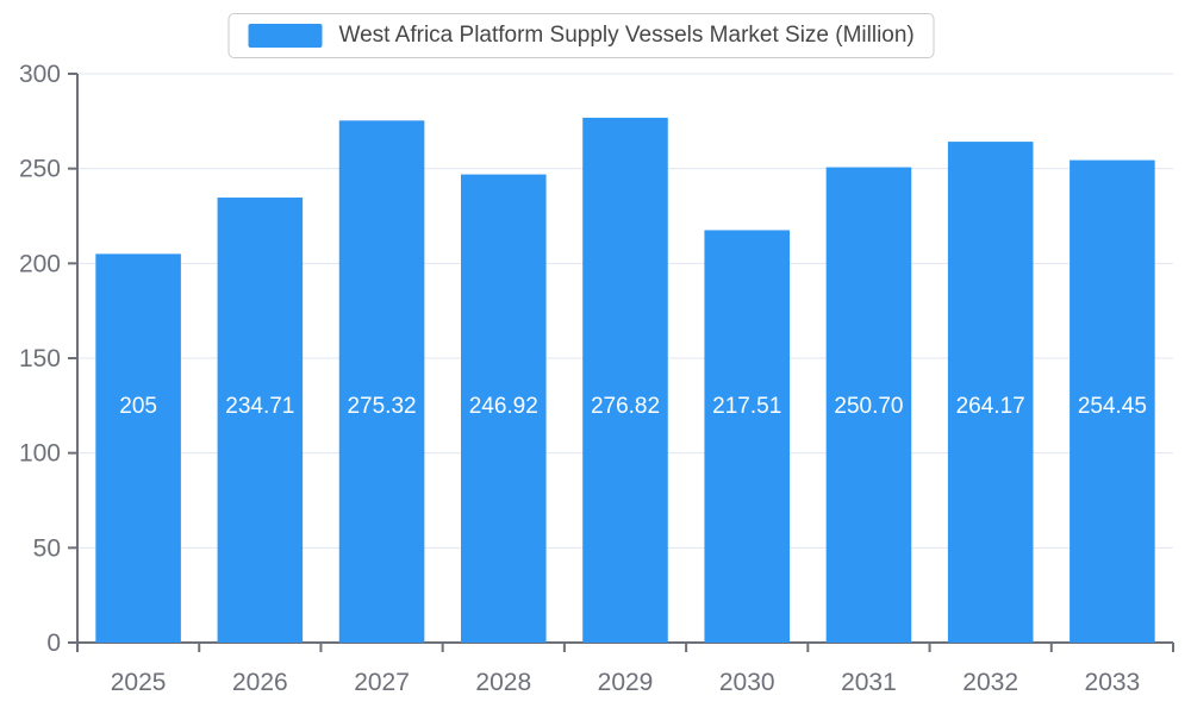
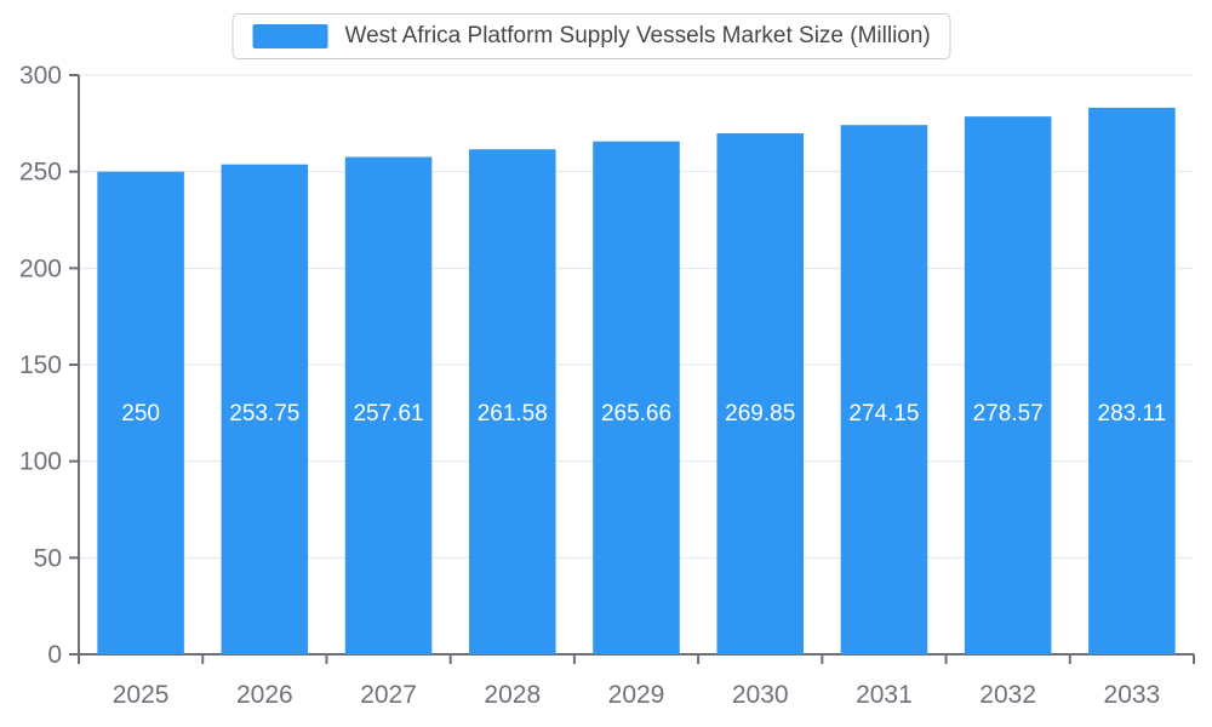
2025: 205 -> 250
2026: 234.71 -> 253.75
2027: 275.32 -> 257.61
2028: 246.92 -> 261.58
2029: 276.82 -> 265.66
2030: 217.51 -> 269.85
2031: 250.70 -> 274.15
2032: 264.17 -> 278.57
2033: 254.45 -> 283.11
